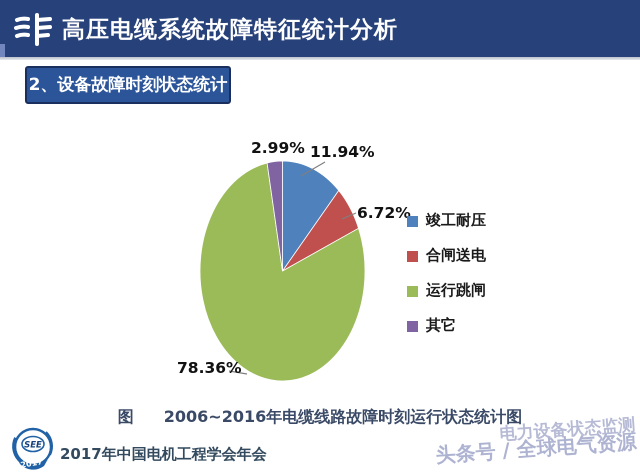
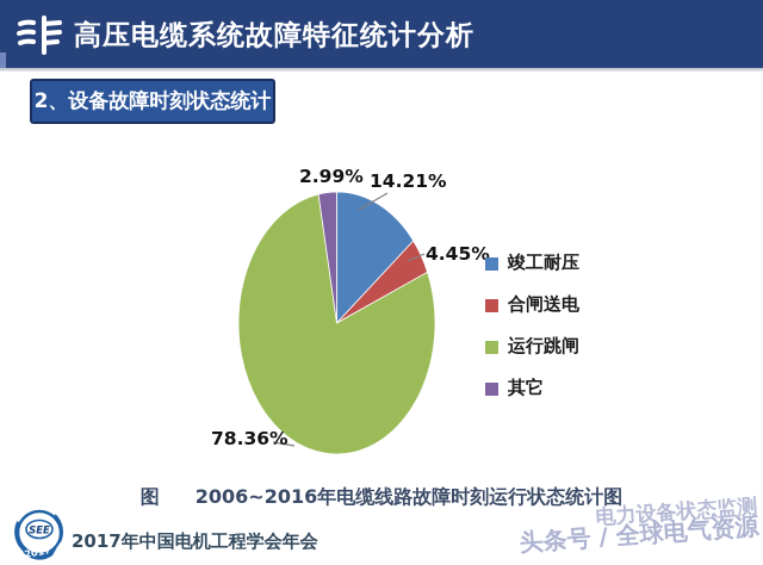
竣工耐压: 11.94% -> 14.21%
合闸送电: 6.72% -> 4.45%
